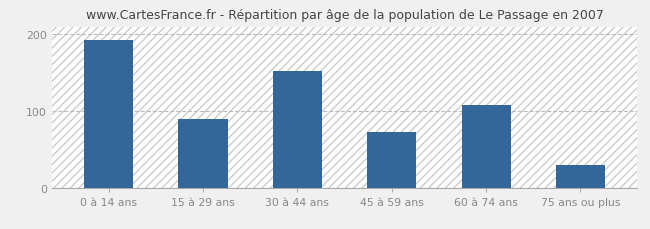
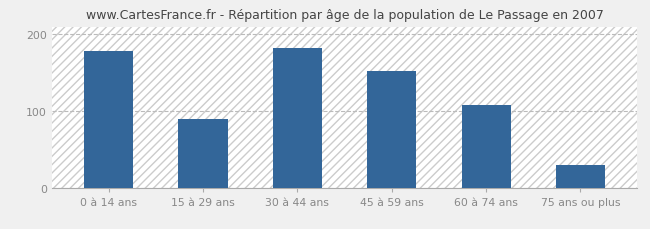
0 à 14 ans: 192 -> 178
30 à 44 ans: 152 -> 182
45 à 59 ans: 72 -> 152
